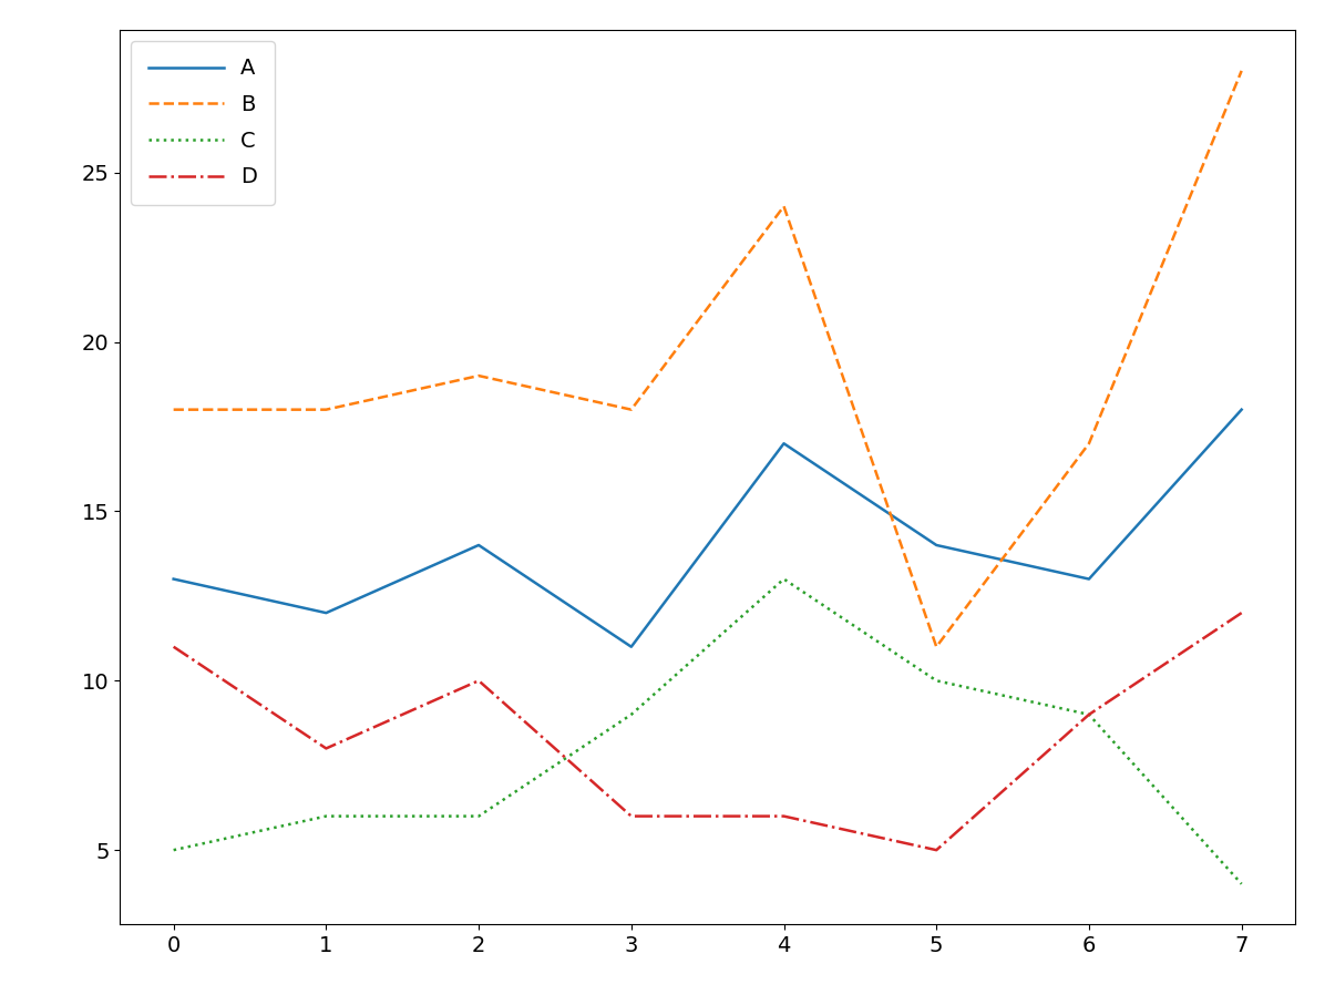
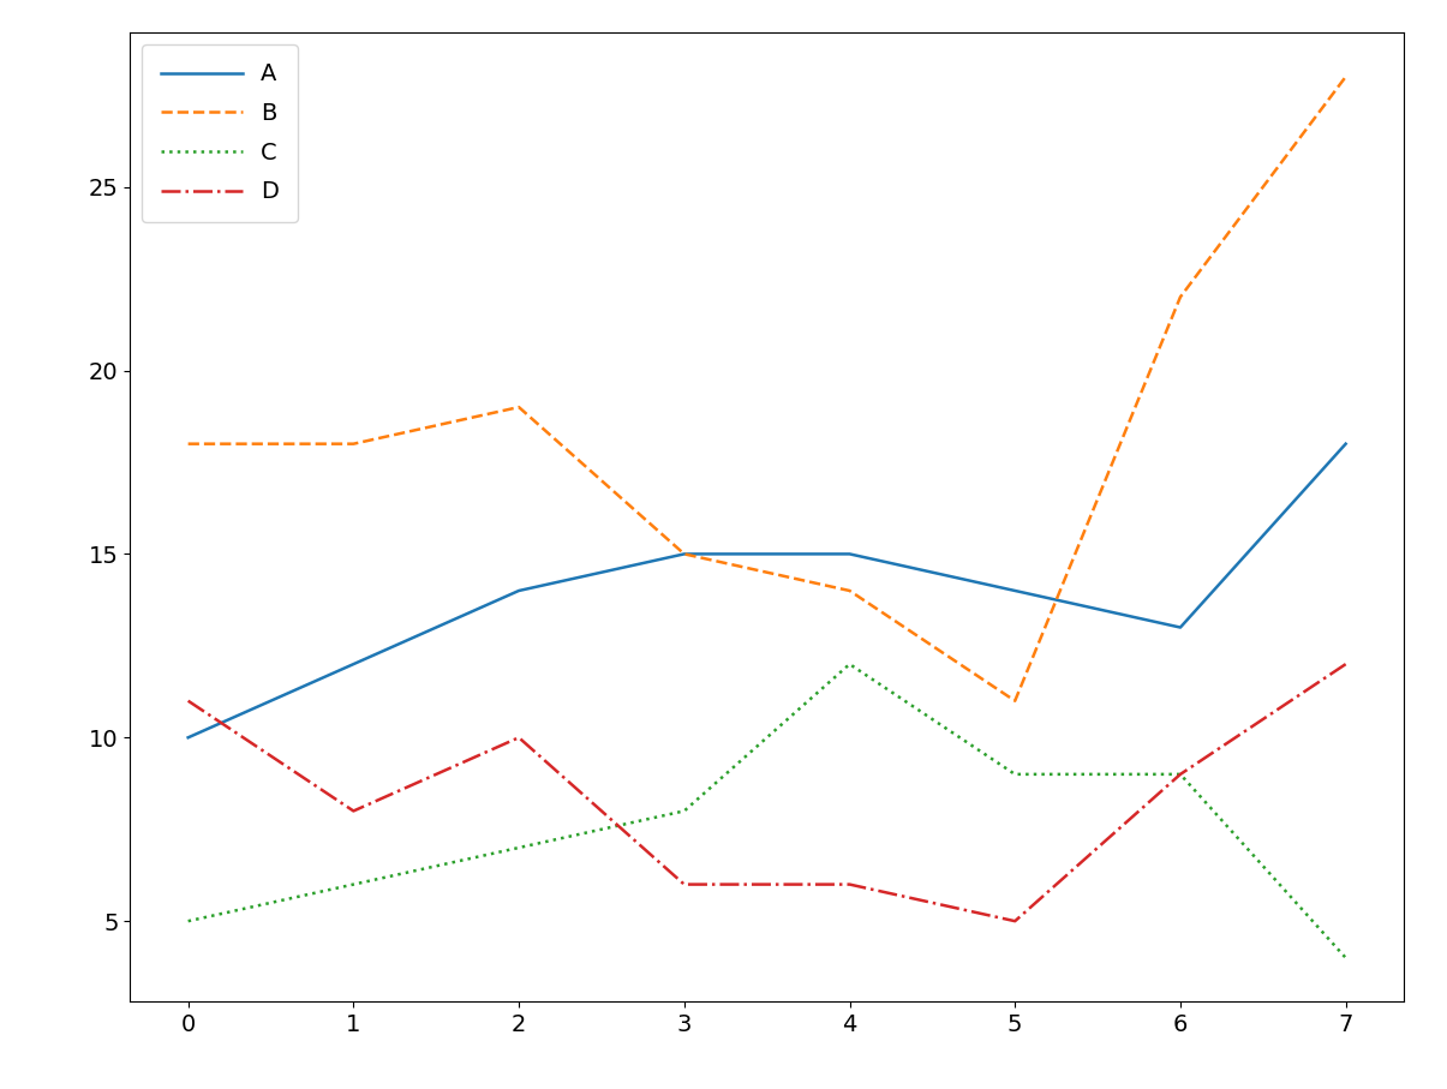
A/0: 13 -> 10
C/2: 6 -> 7
A/3: 11 -> 15
B/3: 18 -> 15
C/3: 9 -> 8
A/4: 17 -> 15
B/4: 24 -> 14
C/4: 13 -> 12
C/5: 10 -> 9
B/6: 17 -> 22
